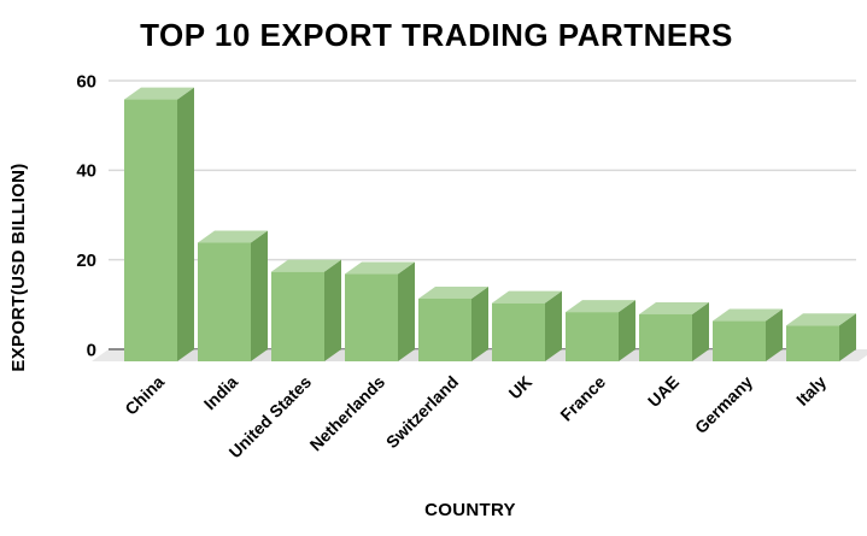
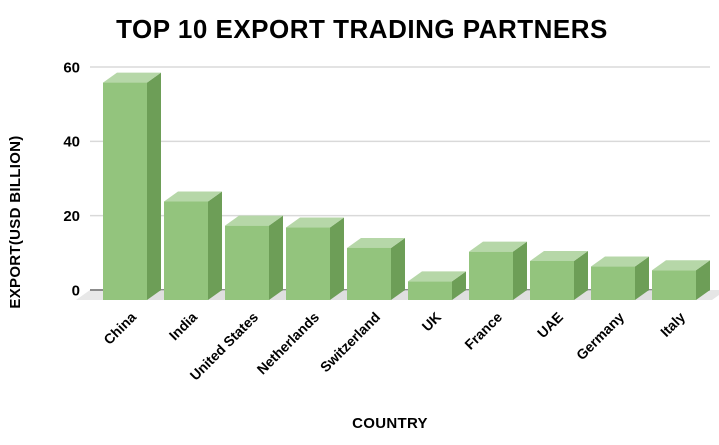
UK: 13 -> 5
France: 11 -> 13
